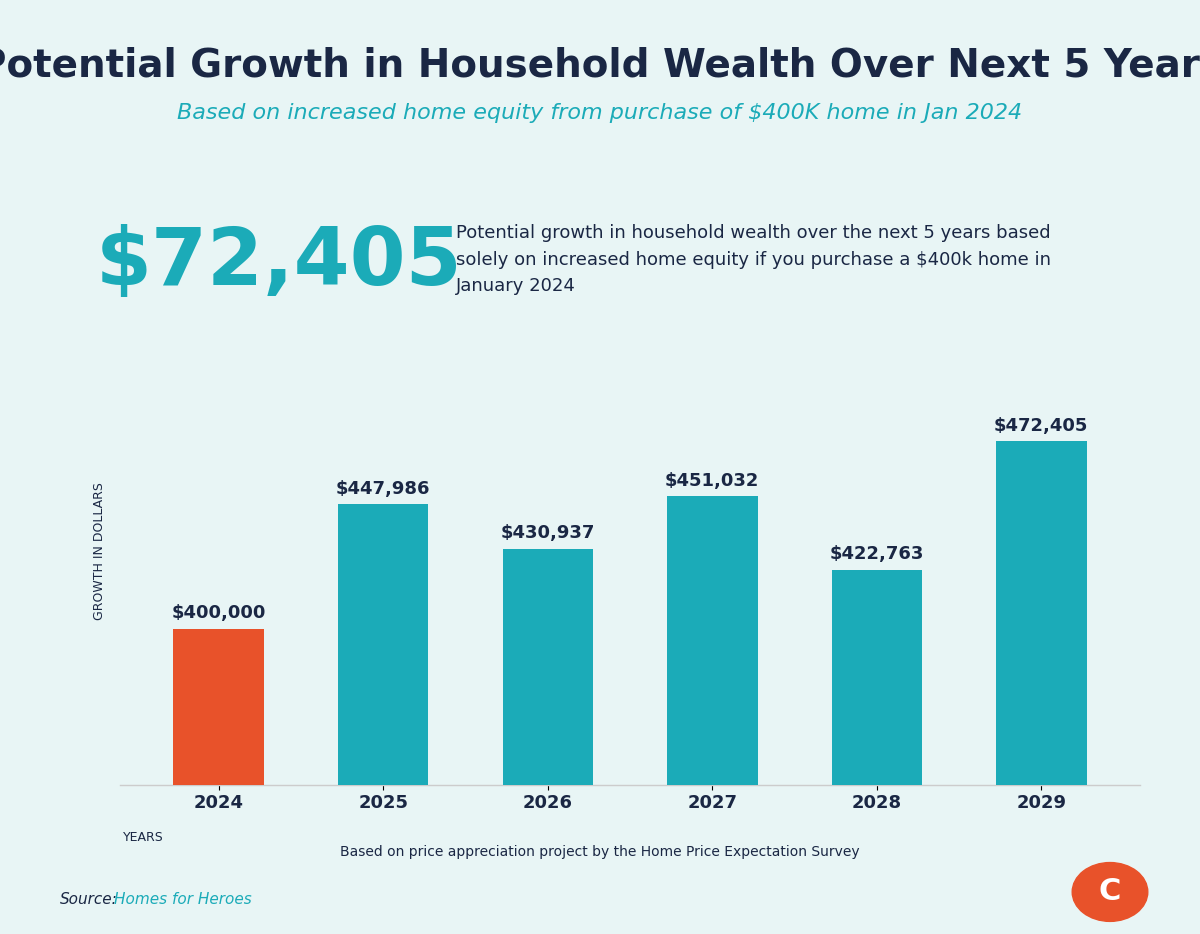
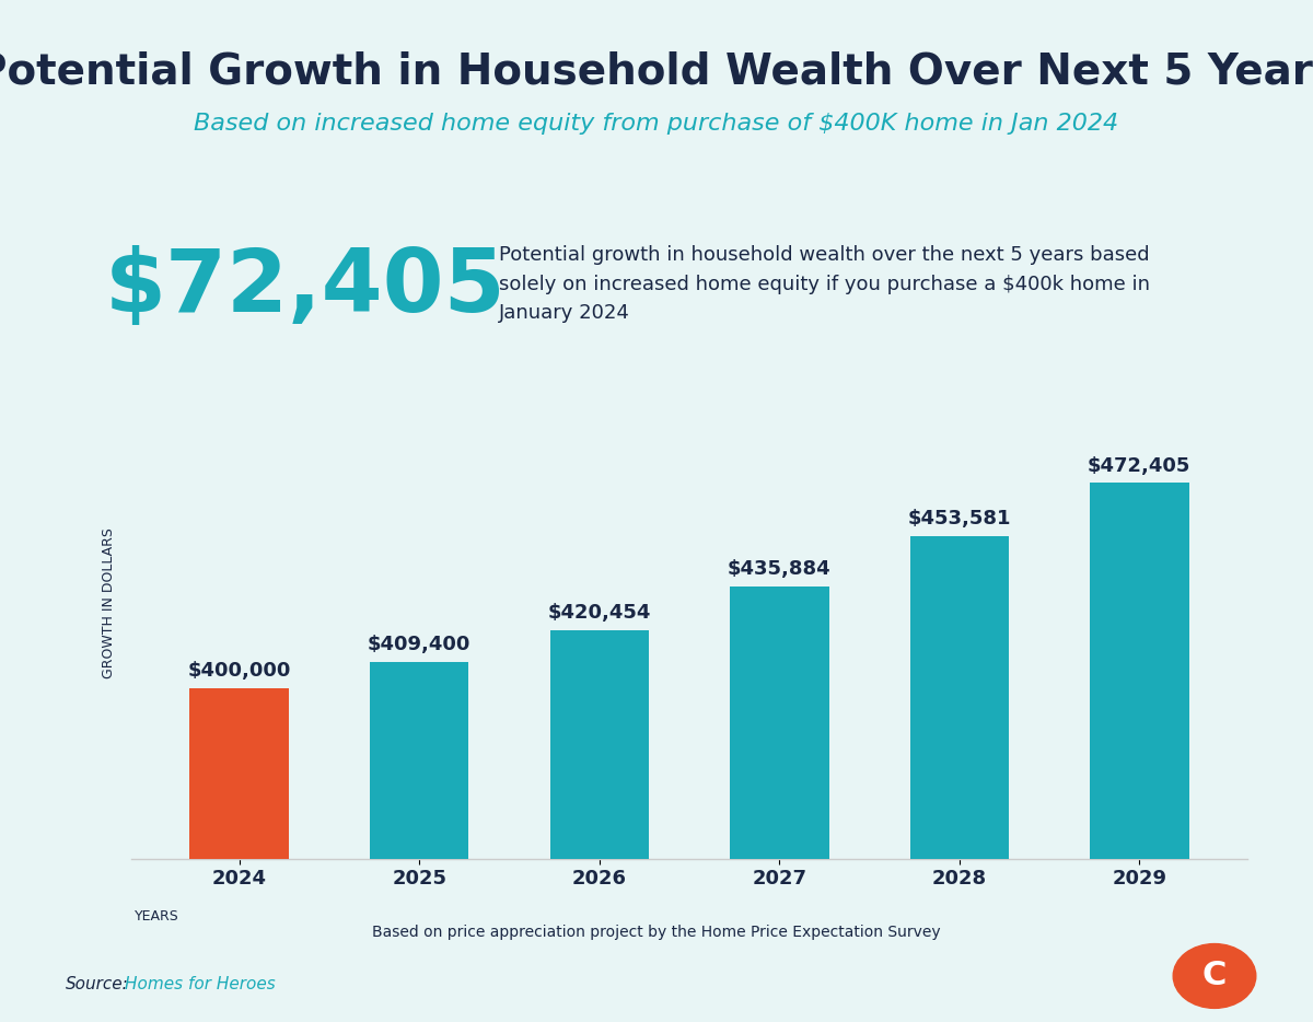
2025: $447,986 -> $409,400
2026: $430,937 -> $420,454
2027: $451,032 -> $435,884
2028: $422,763 -> $453,581
